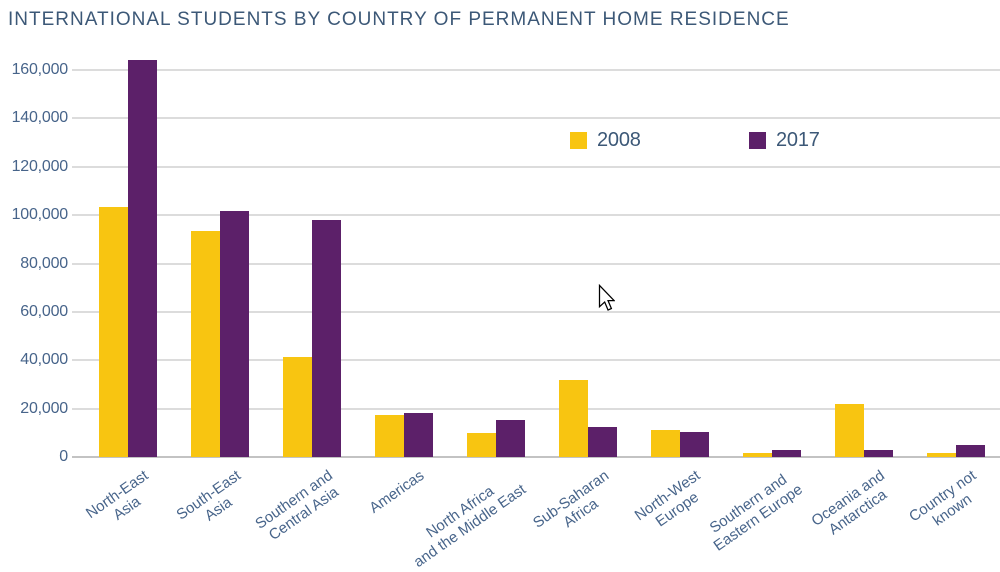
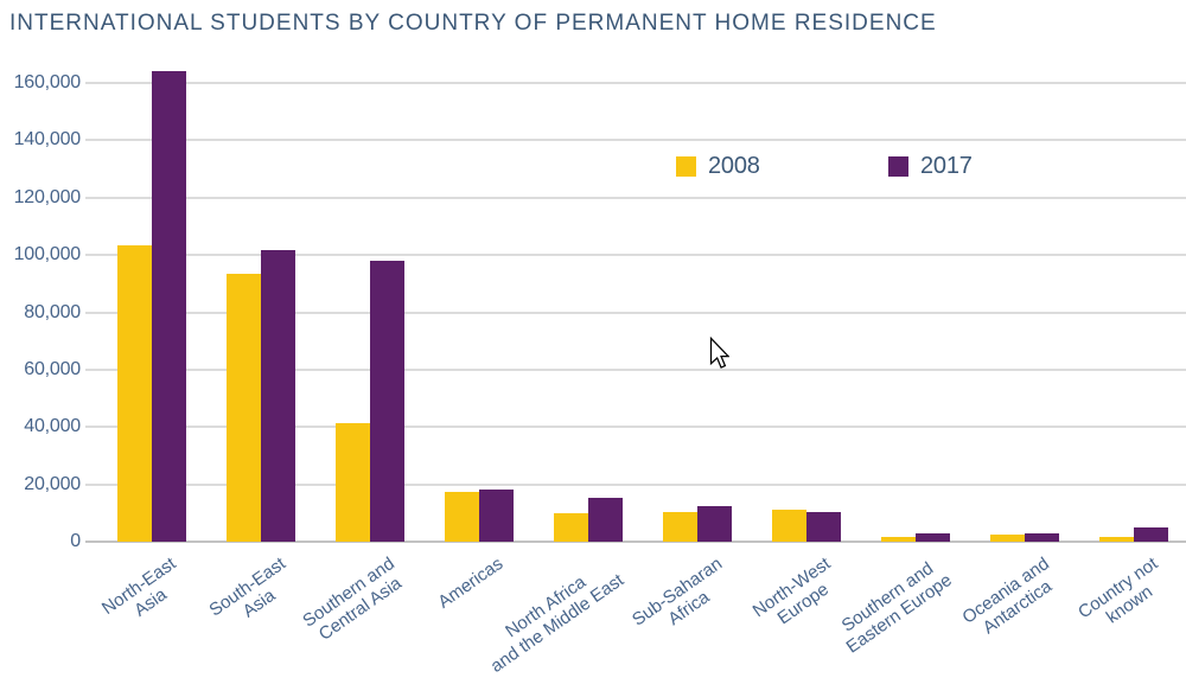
2008/Sub-Saharan Africa: 32000 -> 10000
2008/Oceania and Antarctica: 22000 -> 2000
